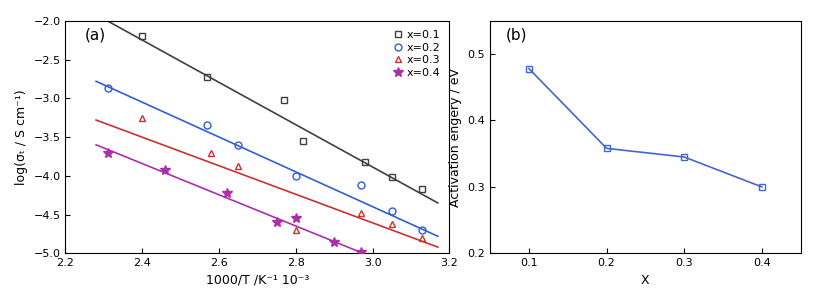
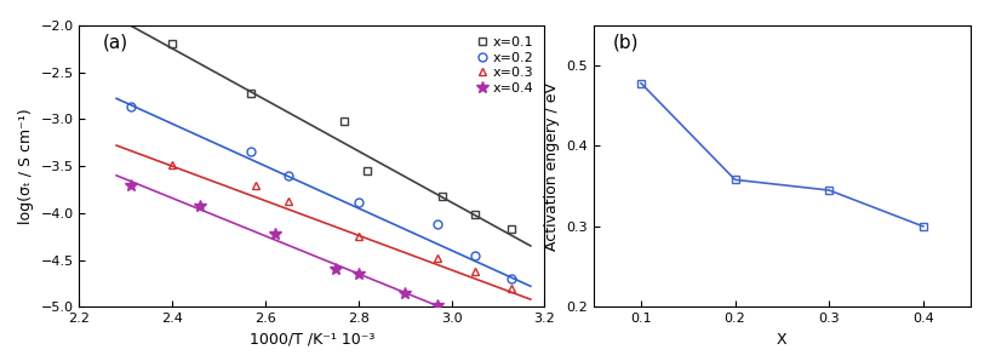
x=0.3/2.4: -3.26 -> -3.48
x=0.2/2.8: -4.00 -> -3.88
x=0.3/2.8: -4.70 -> -4.25
x=0.4/2.8: -4.54 -> -4.65
